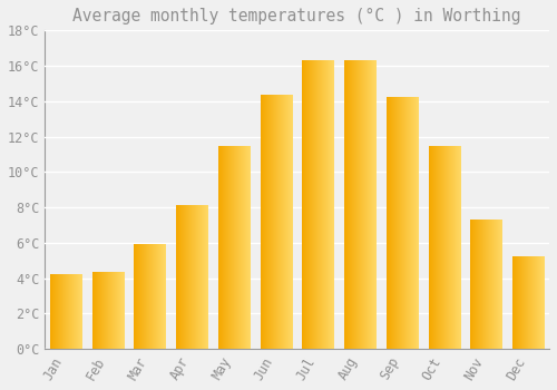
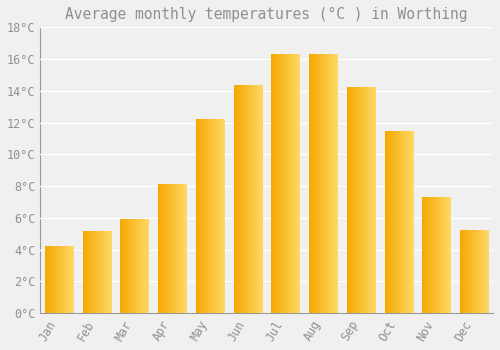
Feb: 4.3°C -> 5.1°C
May: 11.4°C -> 12.2°C
